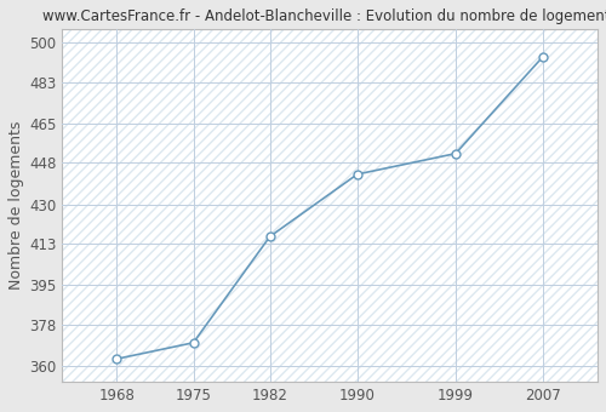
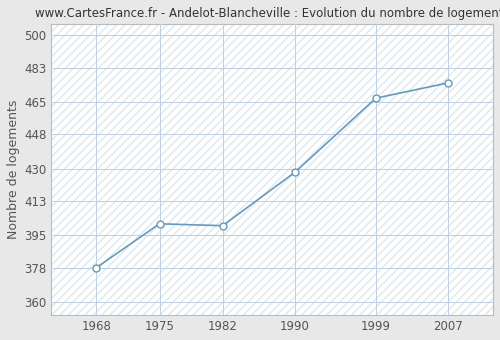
1968: 363 -> 378
1975: 370 -> 401
1982: 416 -> 400
1990: 443 -> 428
1999: 452 -> 467
2007: 494 -> 475
